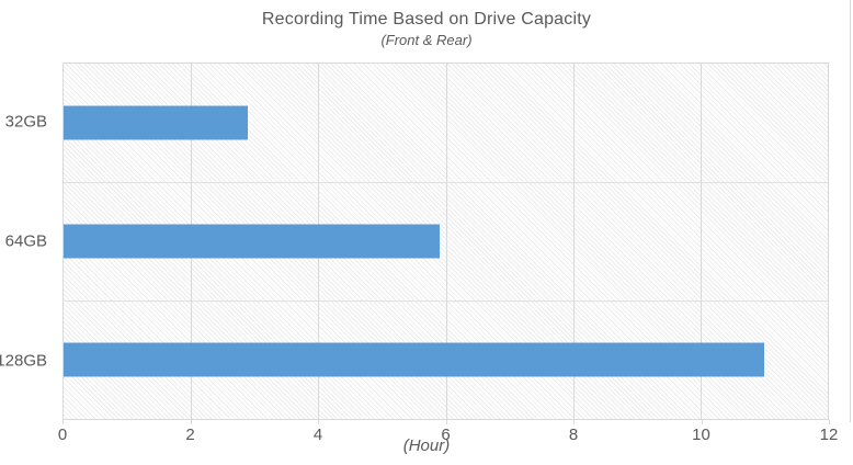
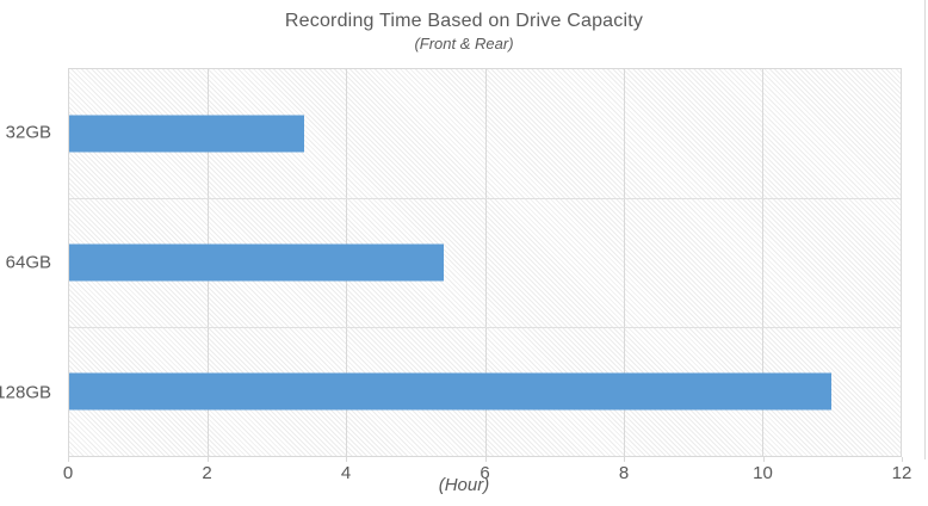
32GB: 2.9 -> 3.4
64GB: 5.9 -> 5.4
